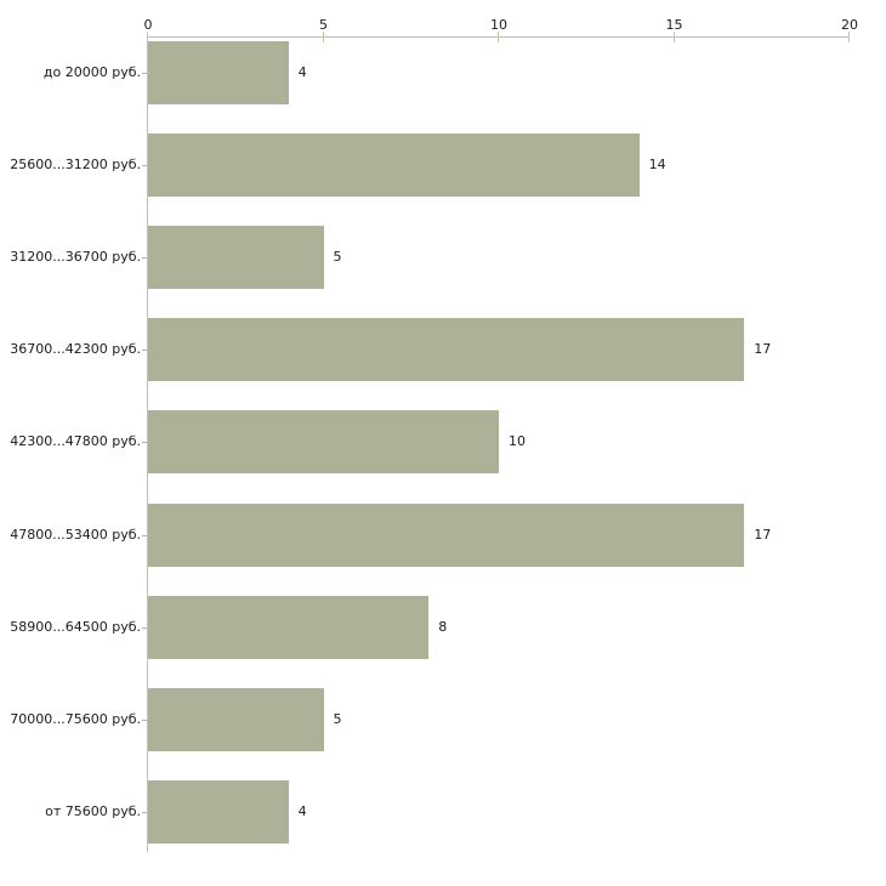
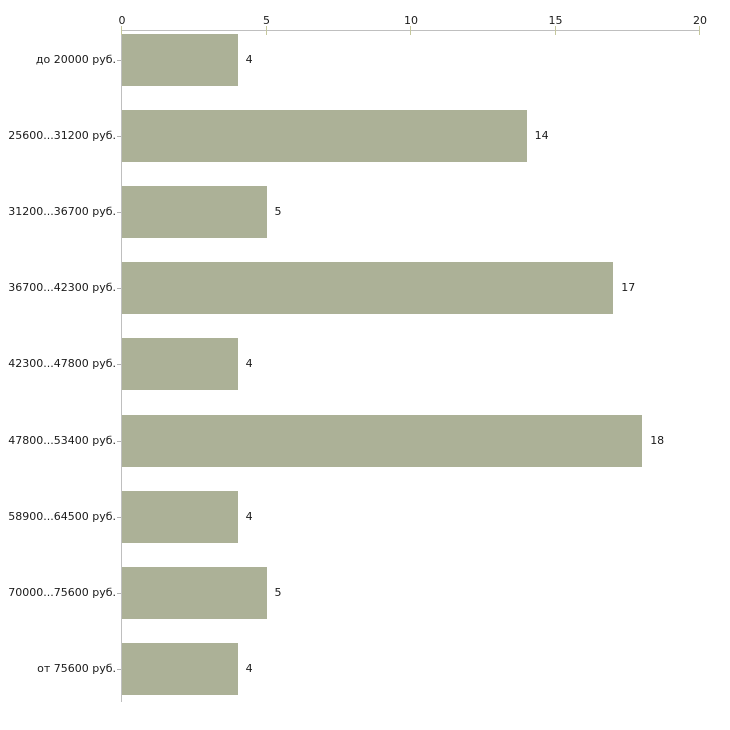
42300...47800 руб.: 10 -> 4
47800...53400 руб.: 17 -> 18
58900...64500 руб.: 8 -> 4
